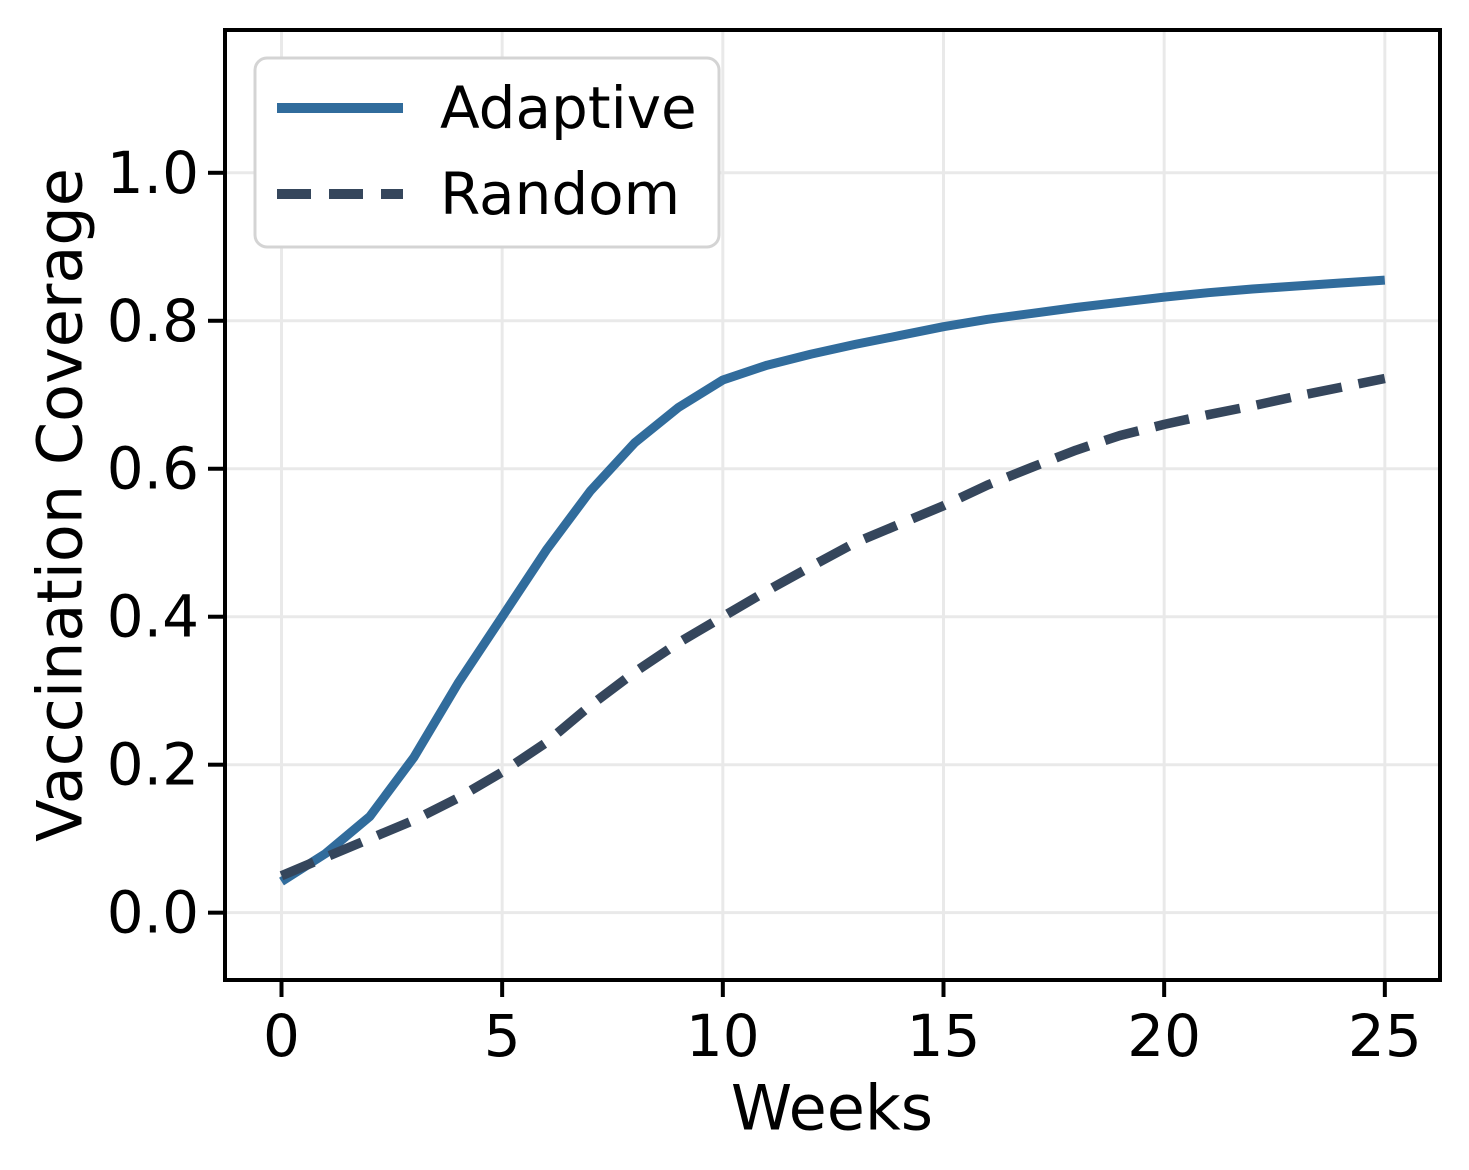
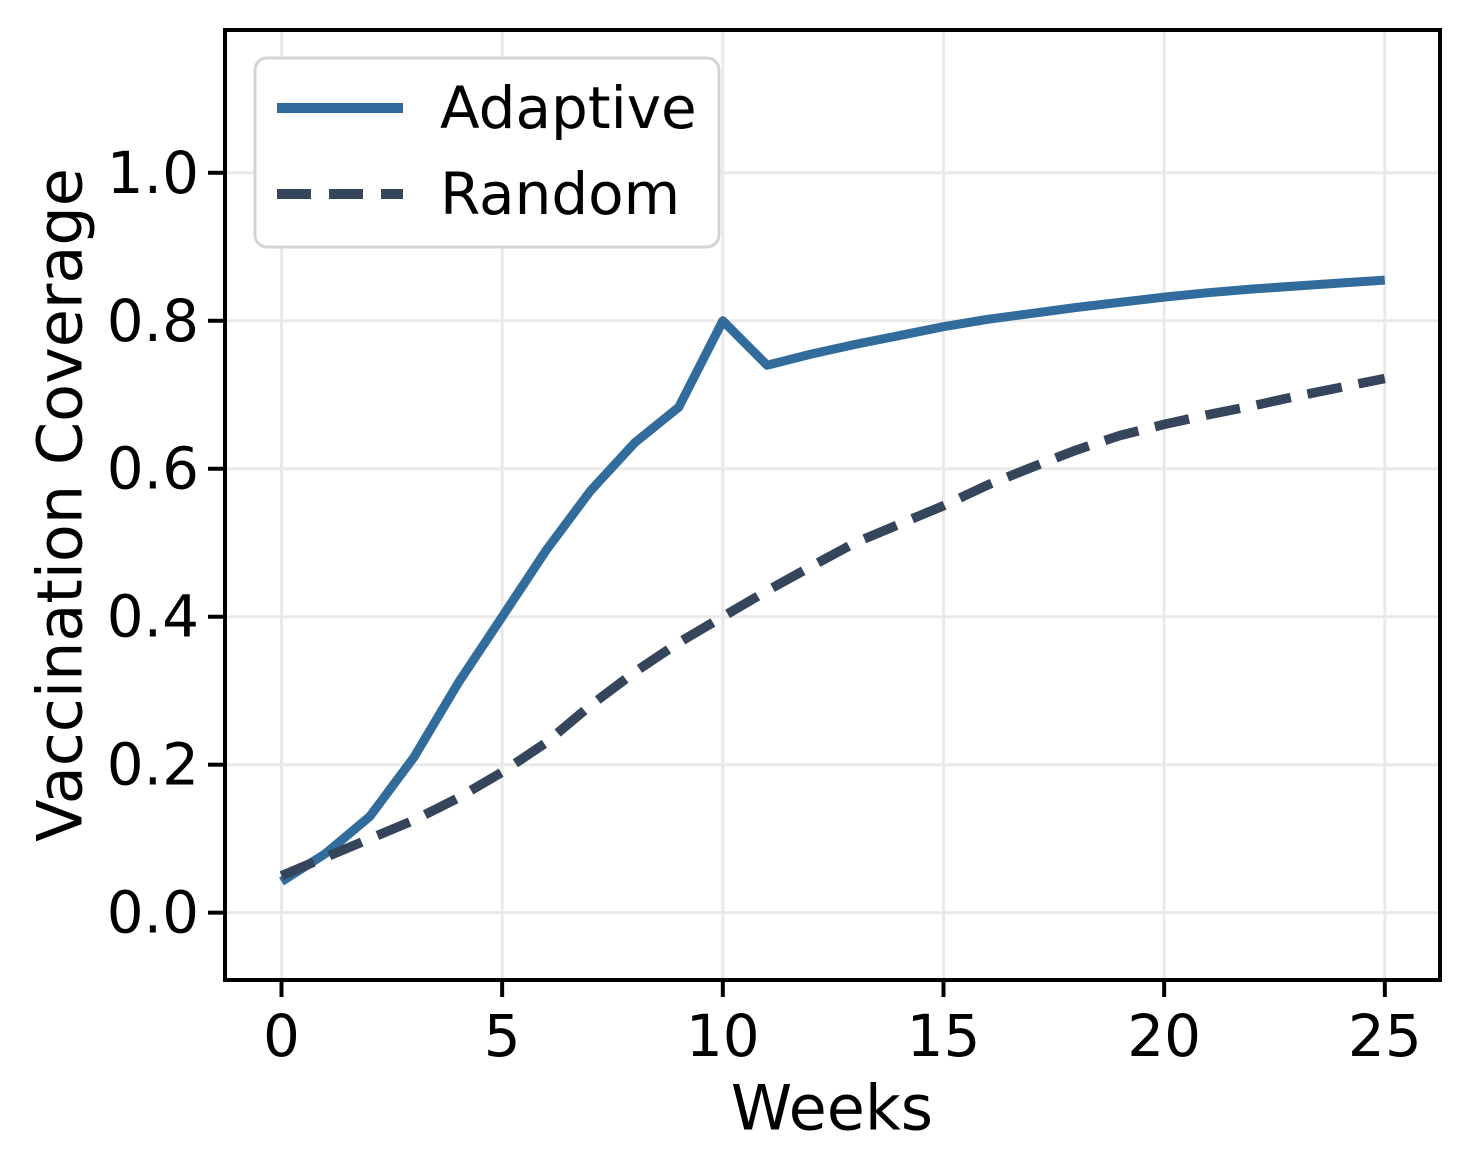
Adaptive/10: 0.72 -> 0.80
